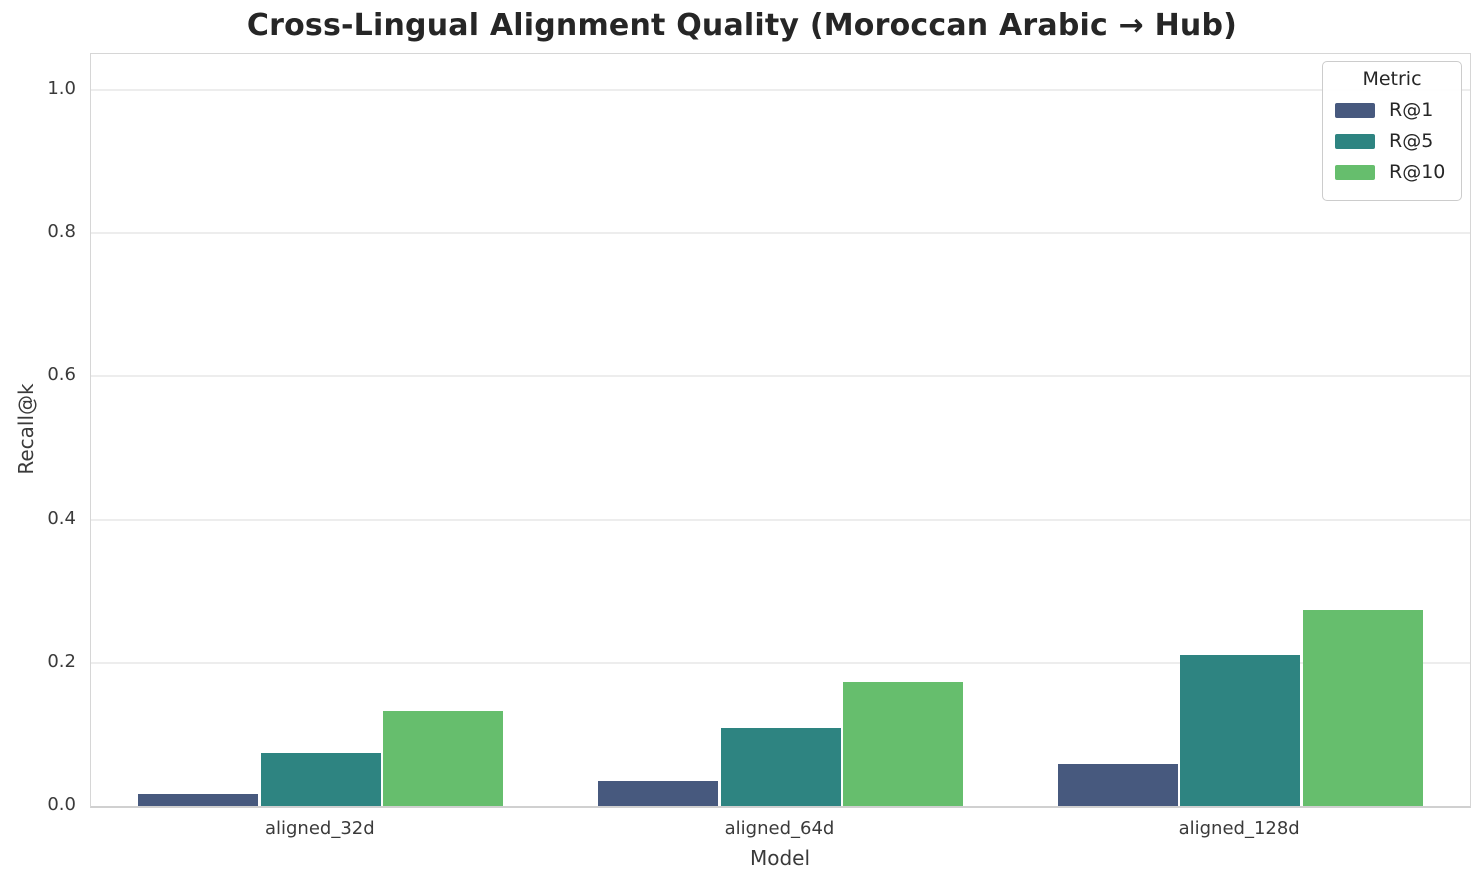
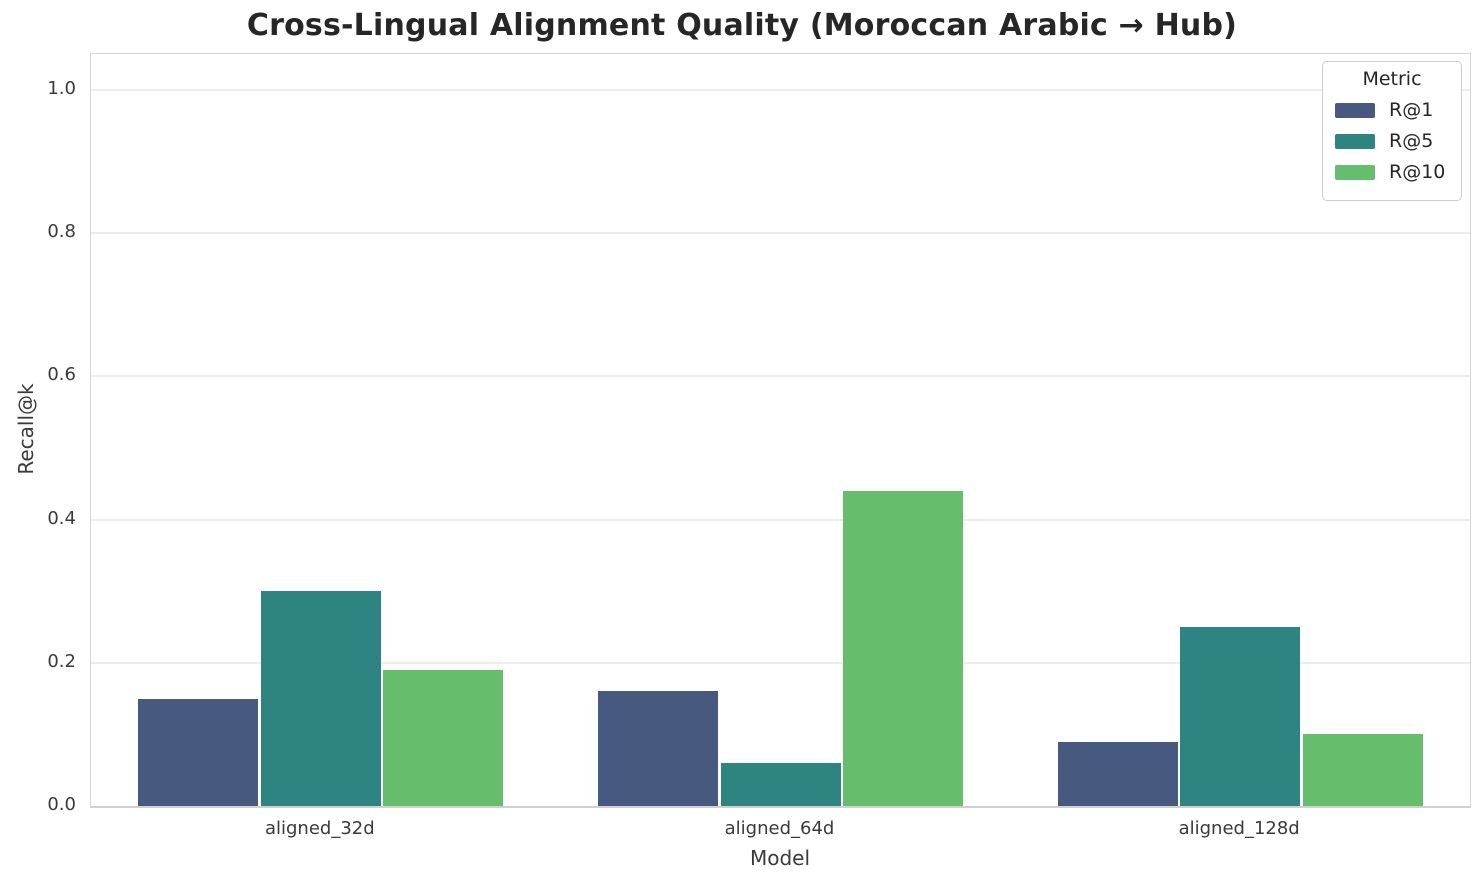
R@1/aligned_32d: 0.02 -> 0.15
R@5/aligned_32d: 0.07 -> 0.30
R@10/aligned_32d: 0.13 -> 0.19
R@1/aligned_64d: 0.04 -> 0.16
R@5/aligned_64d: 0.11 -> 0.06
R@10/aligned_64d: 0.17 -> 0.44
R@1/aligned_128d: 0.06 -> 0.09
R@5/aligned_128d: 0.21 -> 0.25
R@10/aligned_128d: 0.27 -> 0.10
